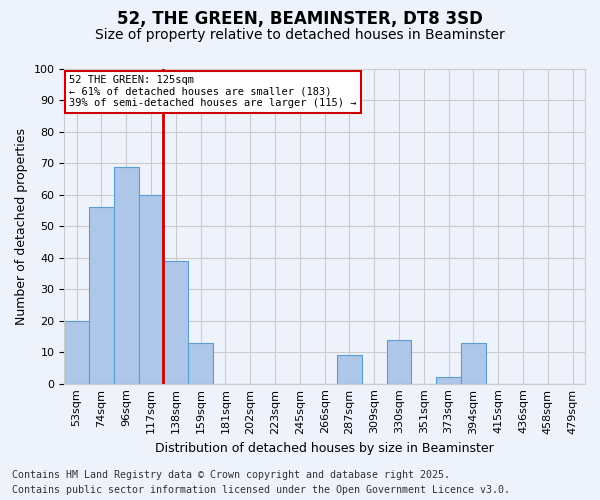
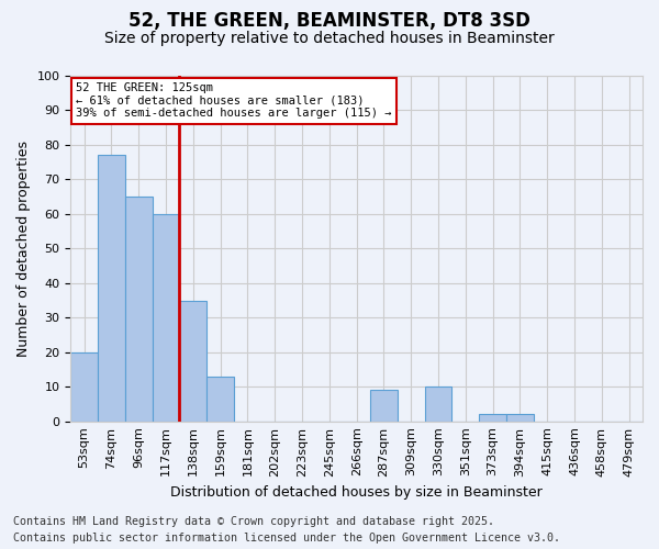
74sqm: 56 -> 77
96sqm: 69 -> 65
138sqm: 39 -> 35
330sqm: 14 -> 10
394sqm: 13 -> 2
